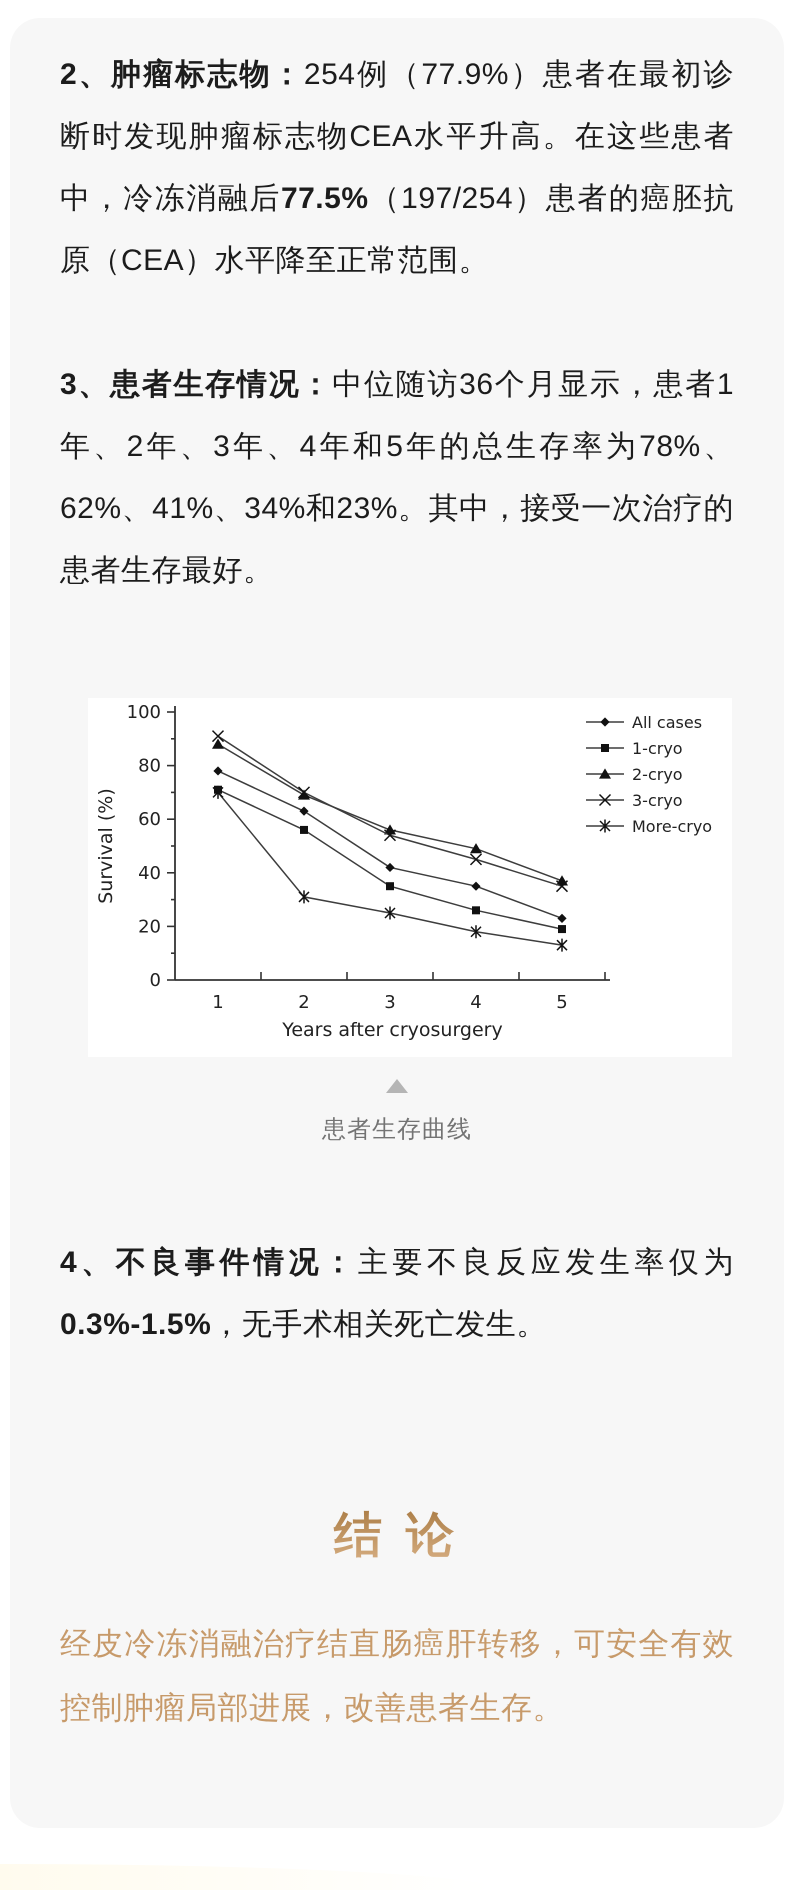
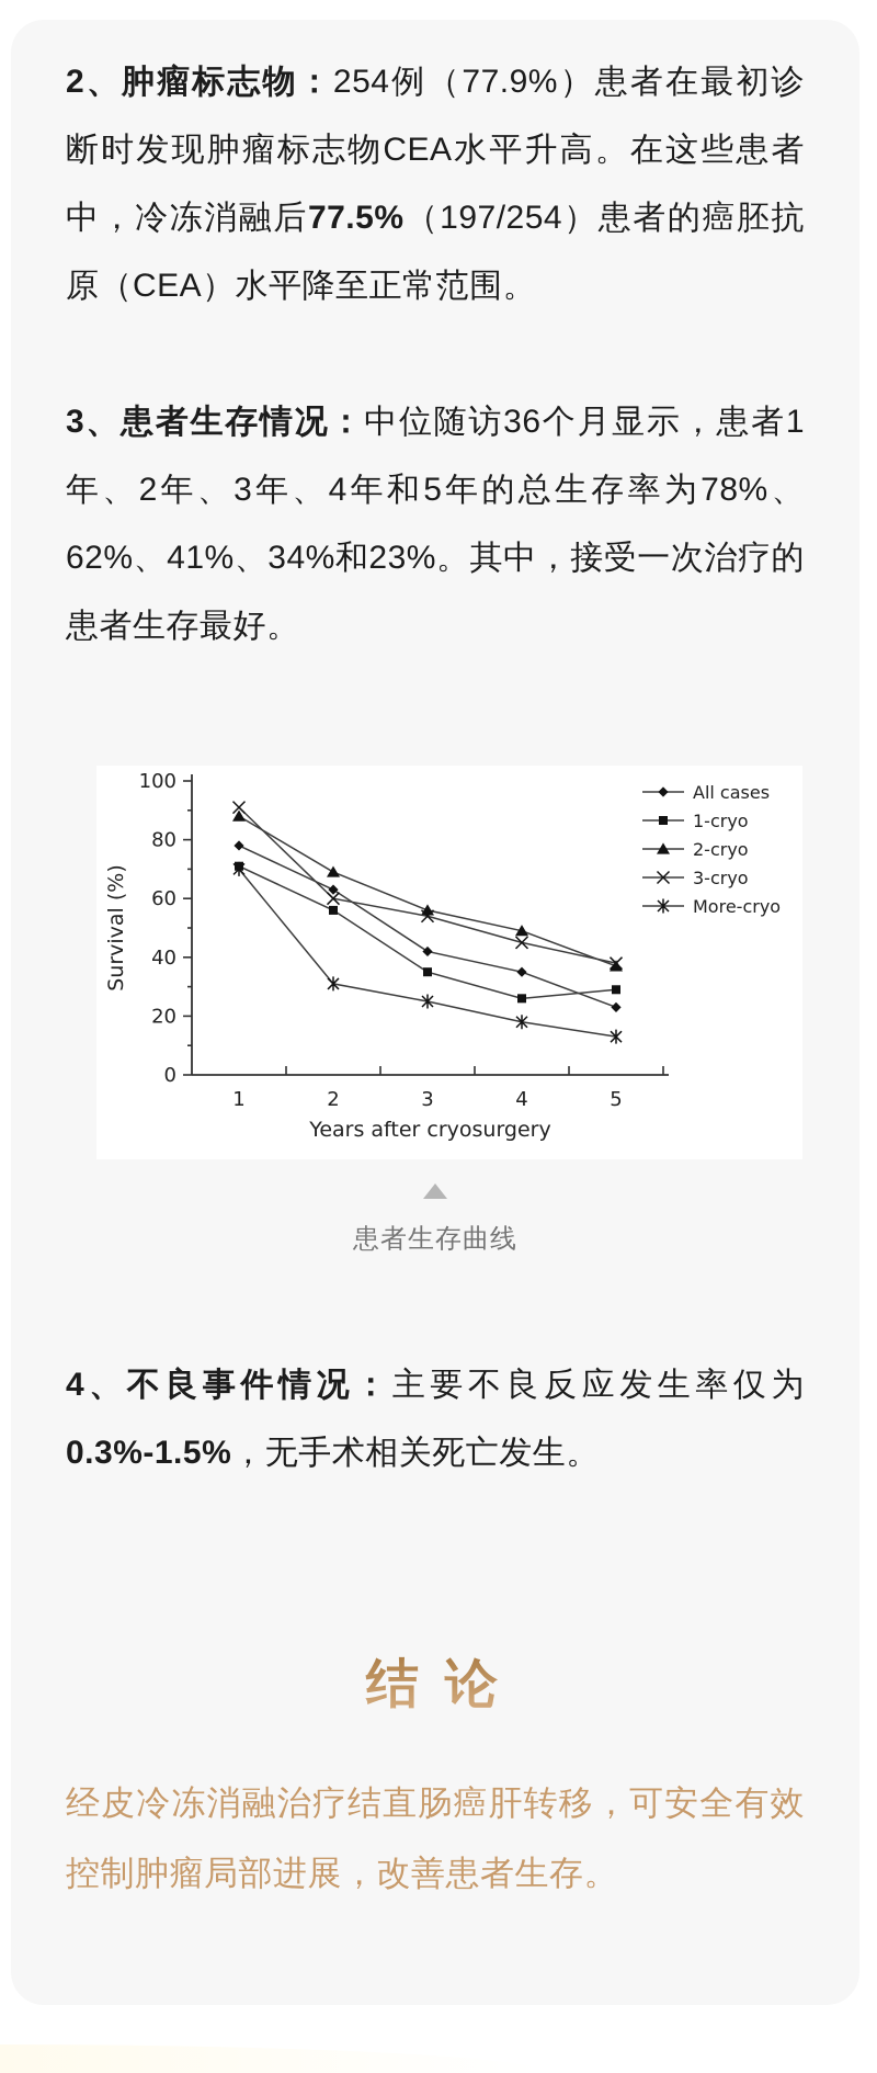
3-cryo/2: 70 -> 60
1-cryo/5: 19 -> 29
3-cryo/5: 35 -> 38
